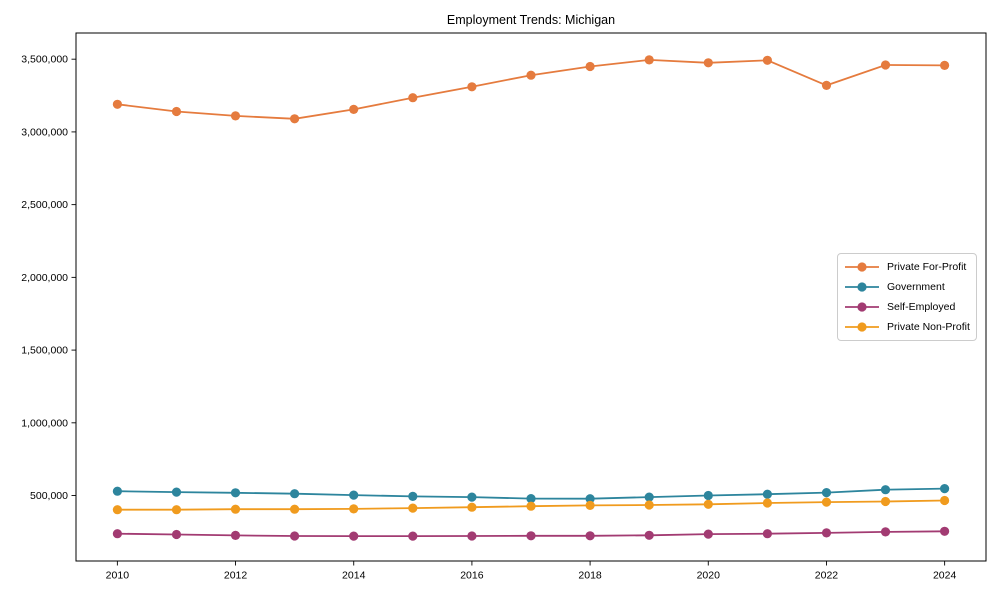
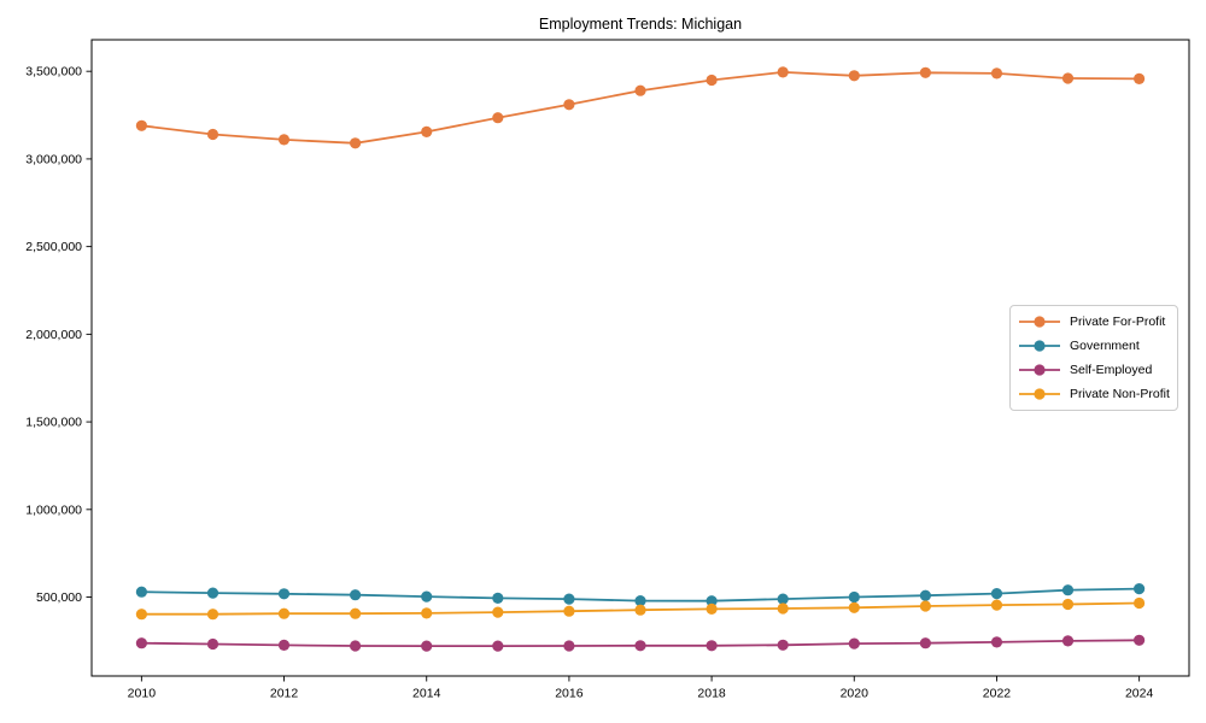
Private For-Profit/2022: 3320000 -> 3490000
